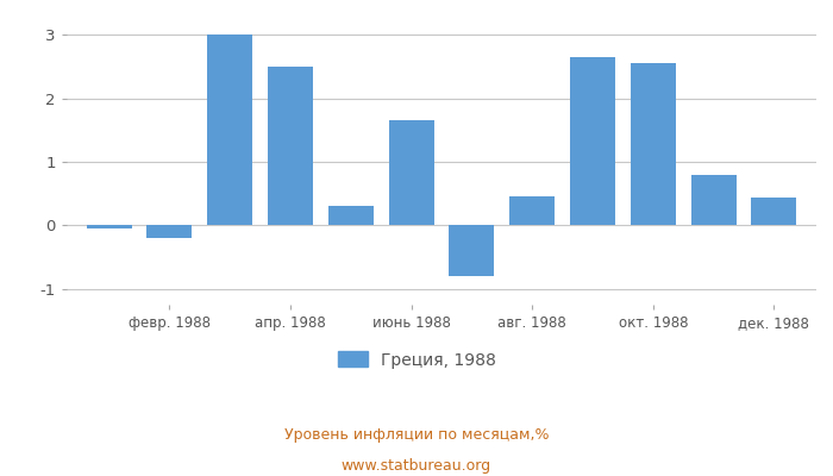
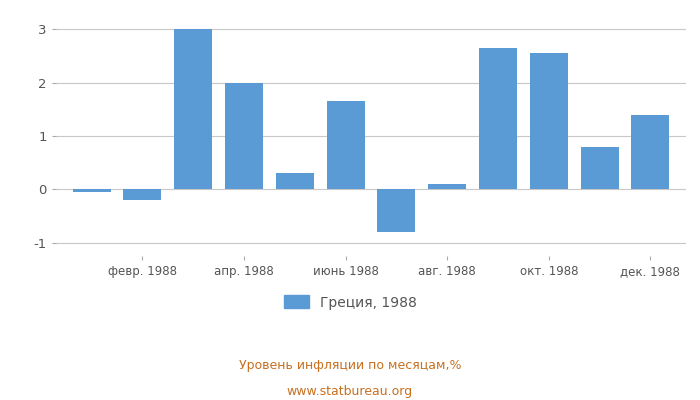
апр. 1988: 2.50 -> 2.00
авг. 1988: 0.46 -> 0.10
дек. 1988: 0.44 -> 1.40
